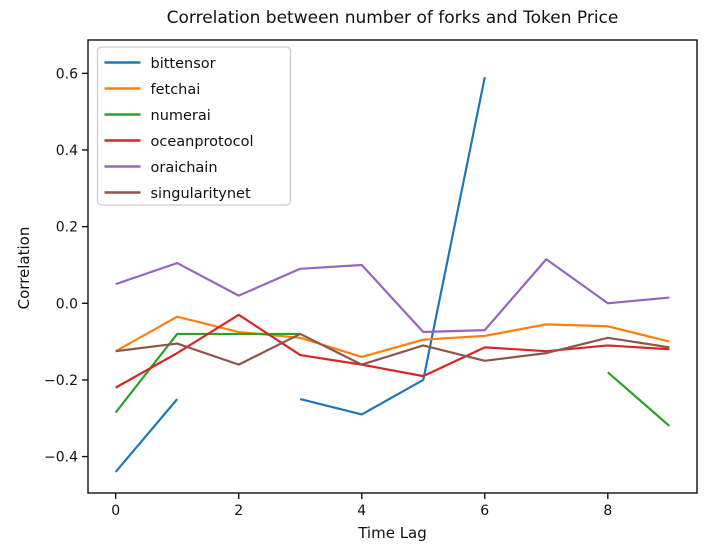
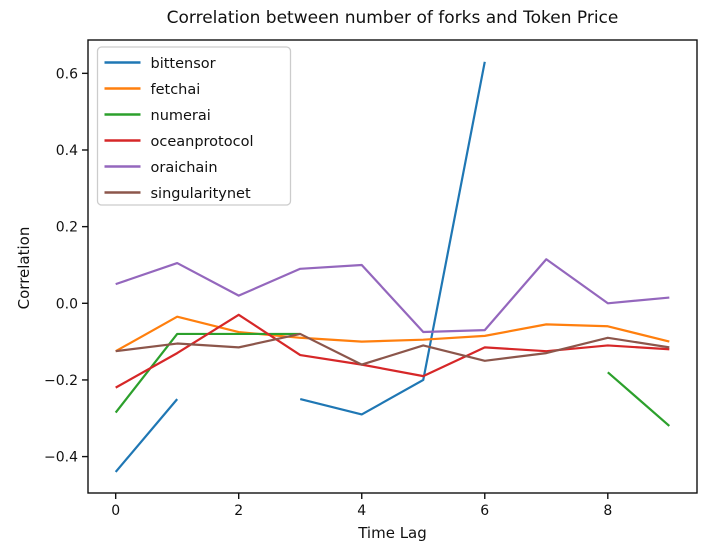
singularitynet/2: -0.16 -> -0.12
fetchai/4: -0.14 -> -0.10
bittensor/6: 0.59 -> 0.63
